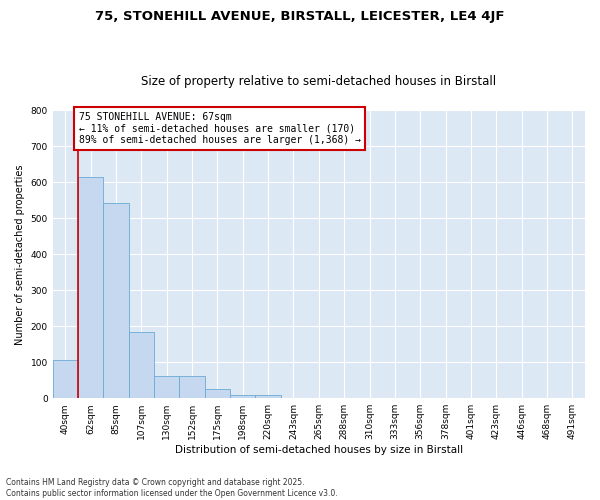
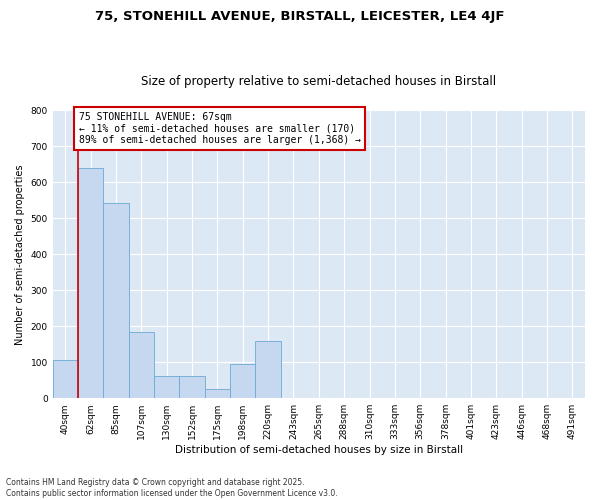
62sqm: 614 -> 640
198sqm: 10 -> 95
220sqm: 8 -> 160
